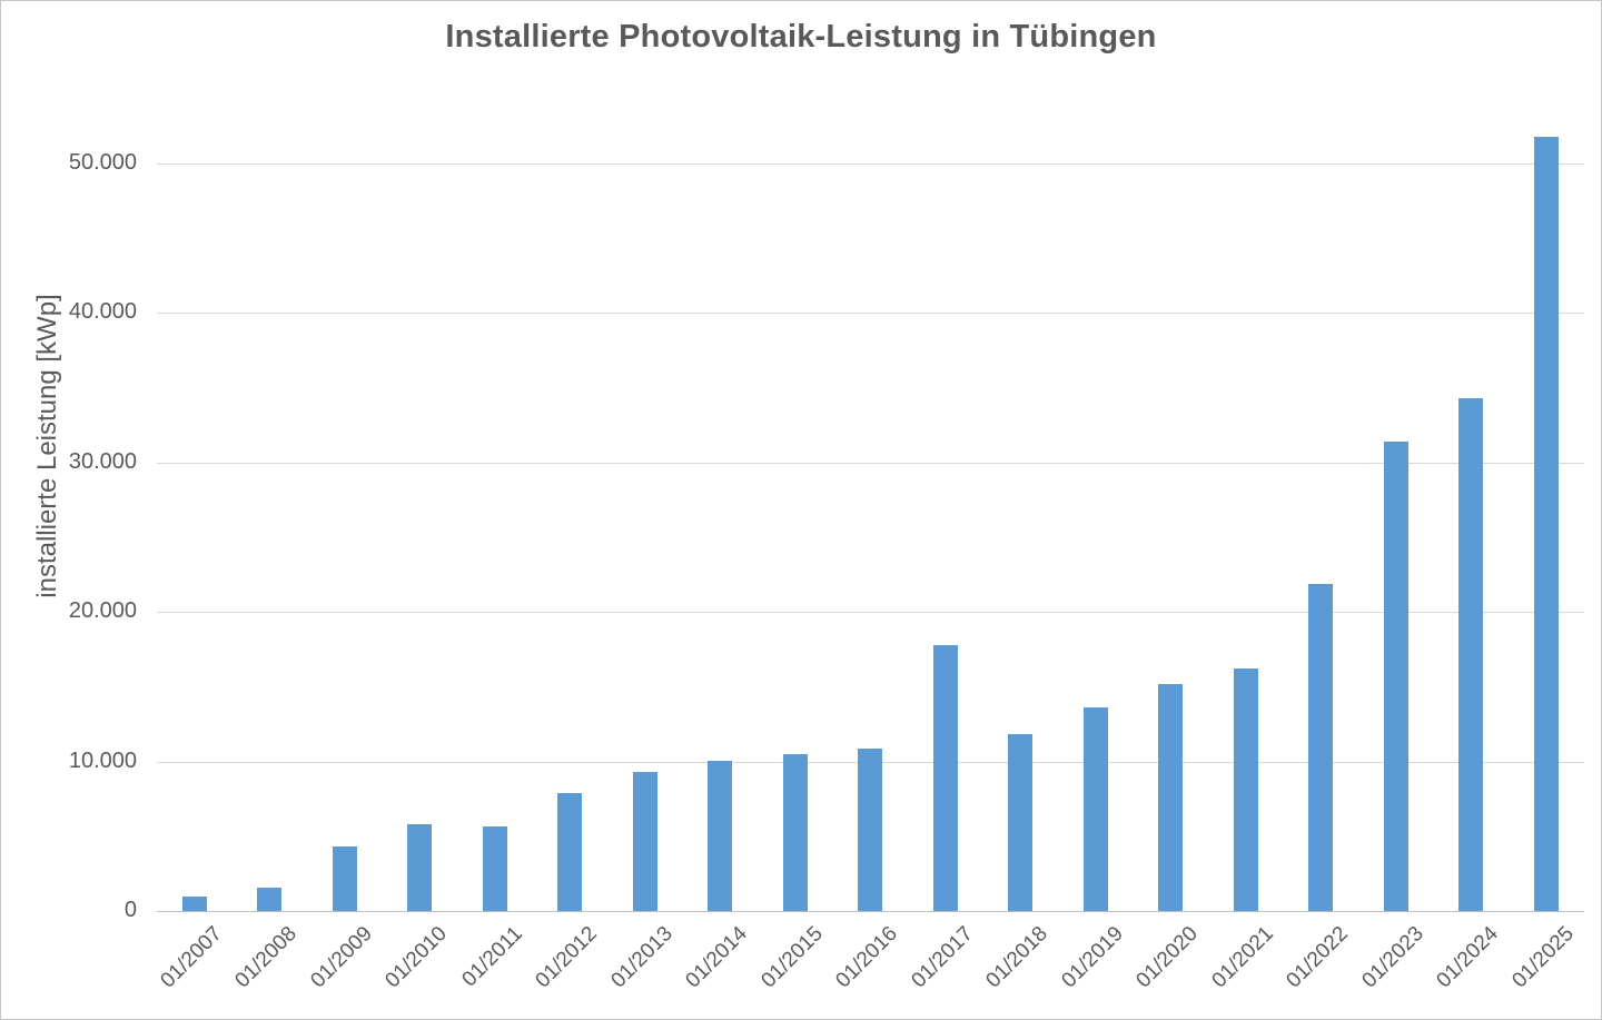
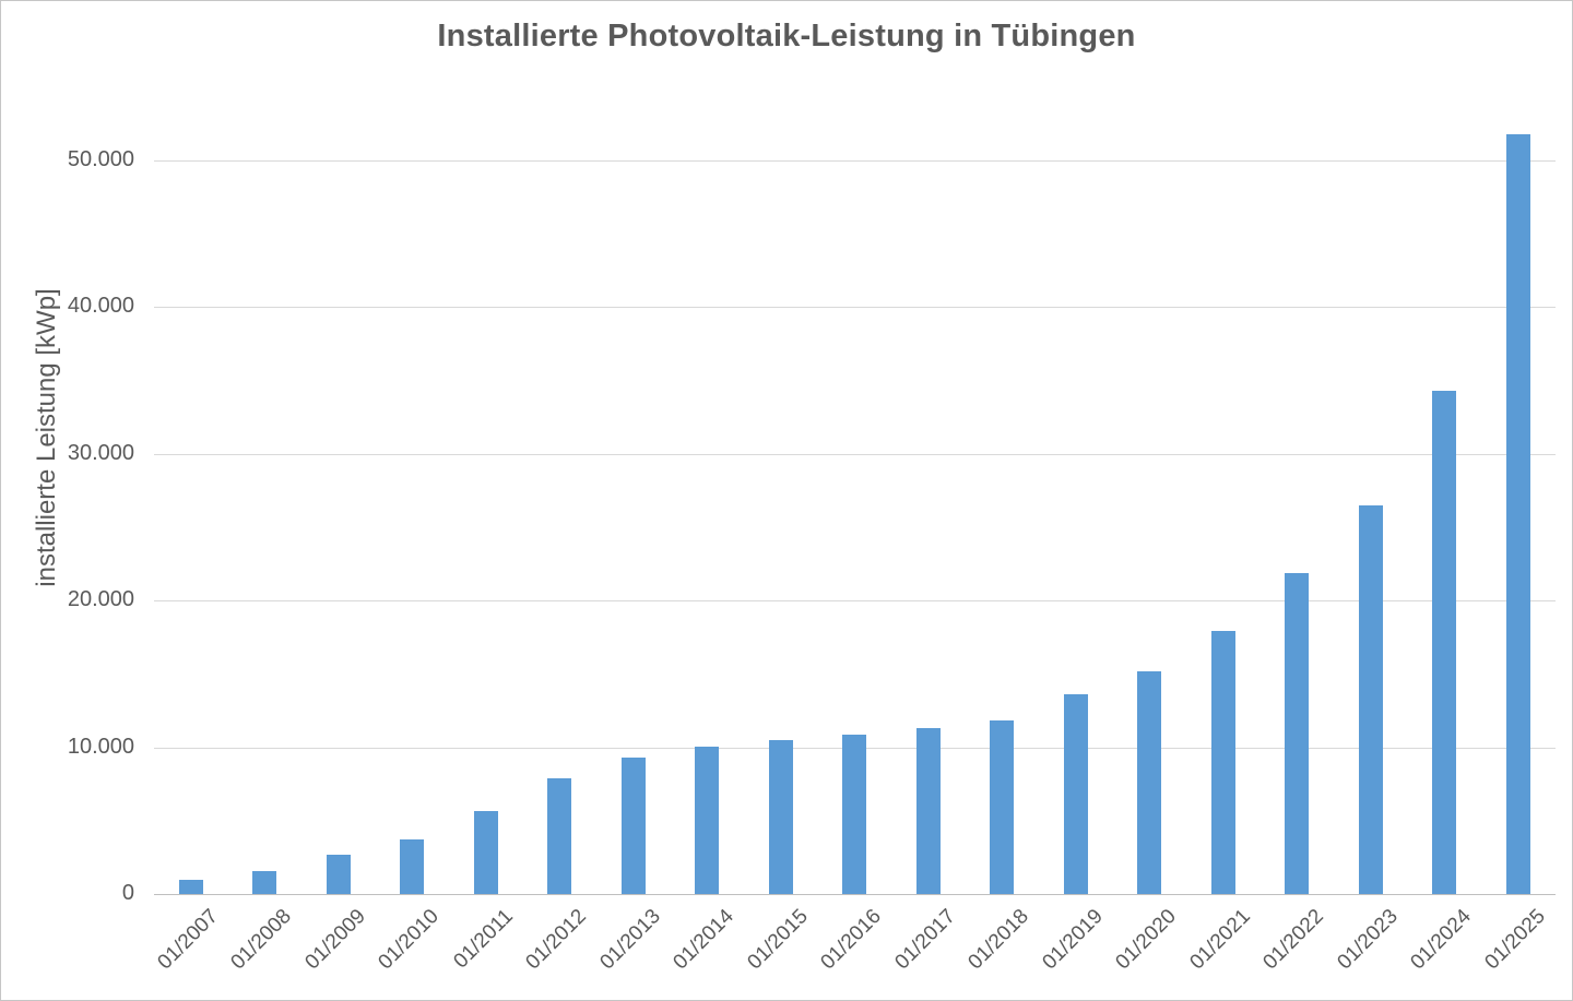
01/2009: 4300 -> 2600
01/2010: 5800 -> 3700
01/2017: 17800 -> 11300
01/2021: 16200 -> 17900
01/2023: 31400 -> 26500
